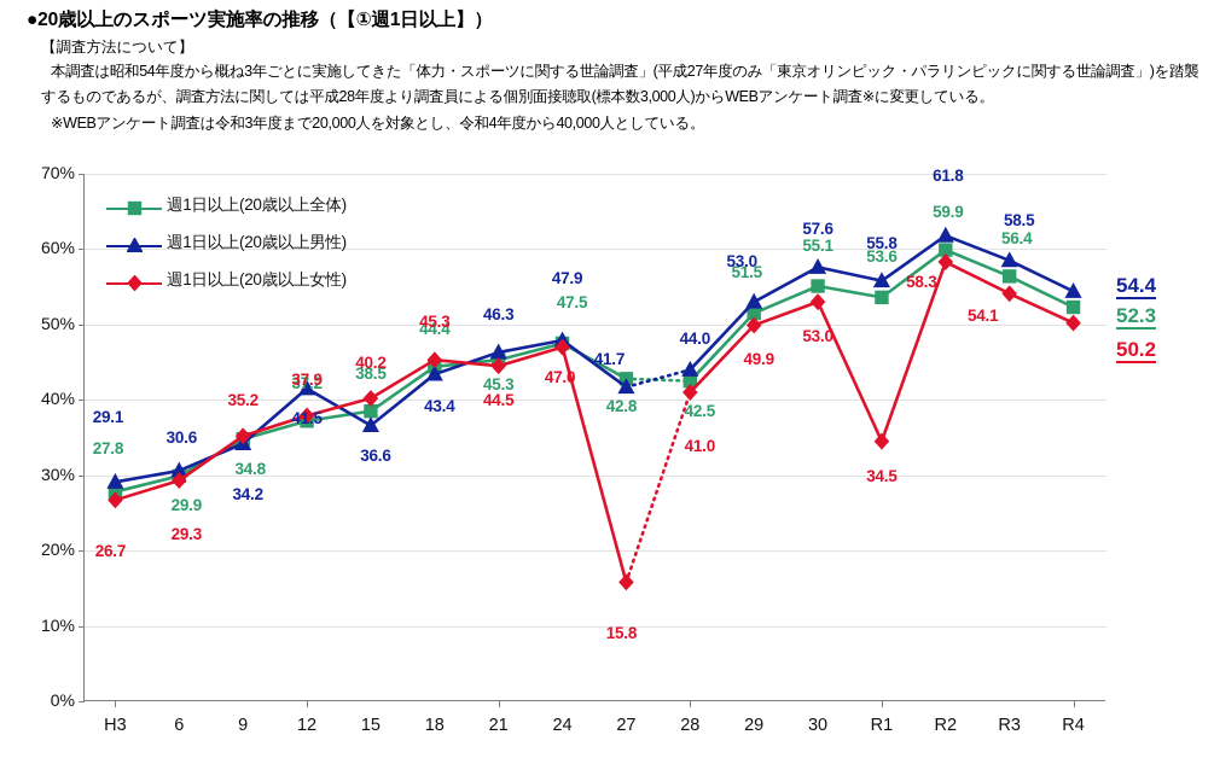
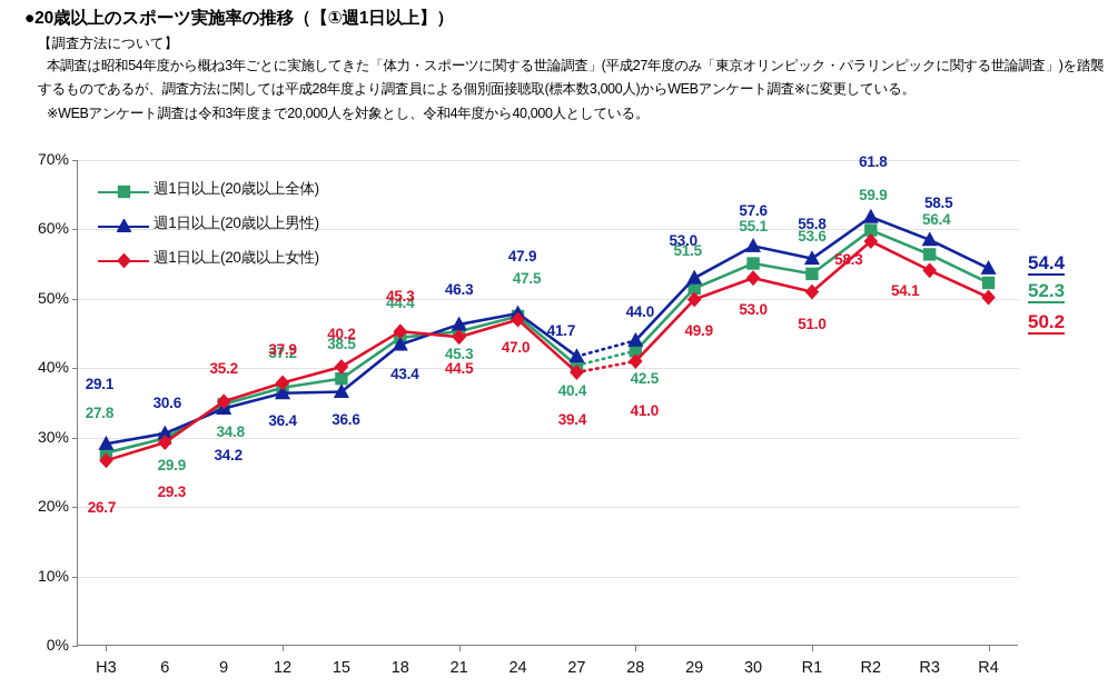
週1日以上(20歳以上男性)/12: 41.5 -> 36.4
週1日以上(20歳以上全体)/27: 42.8 -> 40.4
週1日以上(20歳以上女性)/27: 15.8 -> 39.4
週1日以上(20歳以上女性)/R1: 34.5 -> 51.0
